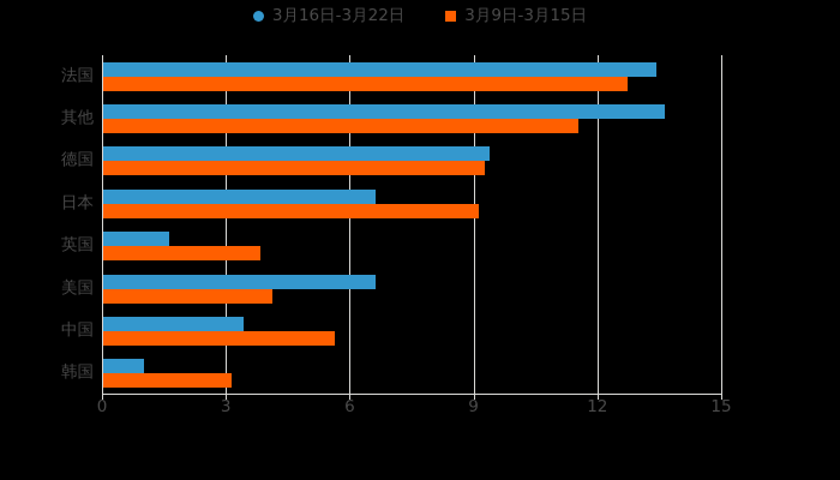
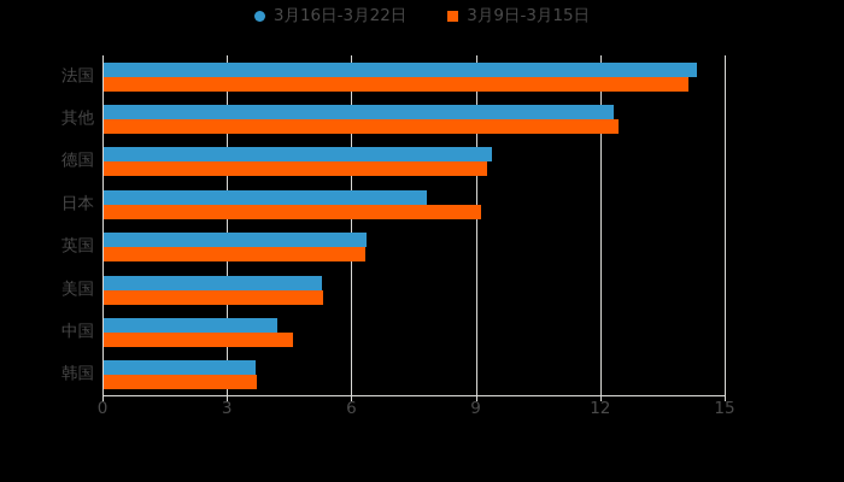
3月16日-3月22日/法国: 13.4 -> 14.3
3月9日-3月15日/法国: 12.7 -> 14.1
3月16日-3月22日/其他: 13.6 -> 12.3
3月9日-3月15日/其他: 11.5 -> 12.4
3月16日-3月22日/日本: 6.6 -> 7.8
3月16日-3月22日/英国: 1.6 -> 6.3
3月9日-3月15日/英国: 3.8 -> 6.3
3月16日-3月22日/美国: 6.6 -> 5.2
3月9日-3月15日/美国: 4.1 -> 5.3
3月16日-3月22日/中国: 3.4 -> 4.2
3月9日-3月15日/中国: 5.6 -> 4.5
3月16日-3月22日/韩国: 1.0 -> 3.6
3月9日-3月15日/韩国: 3.1 -> 3.7
